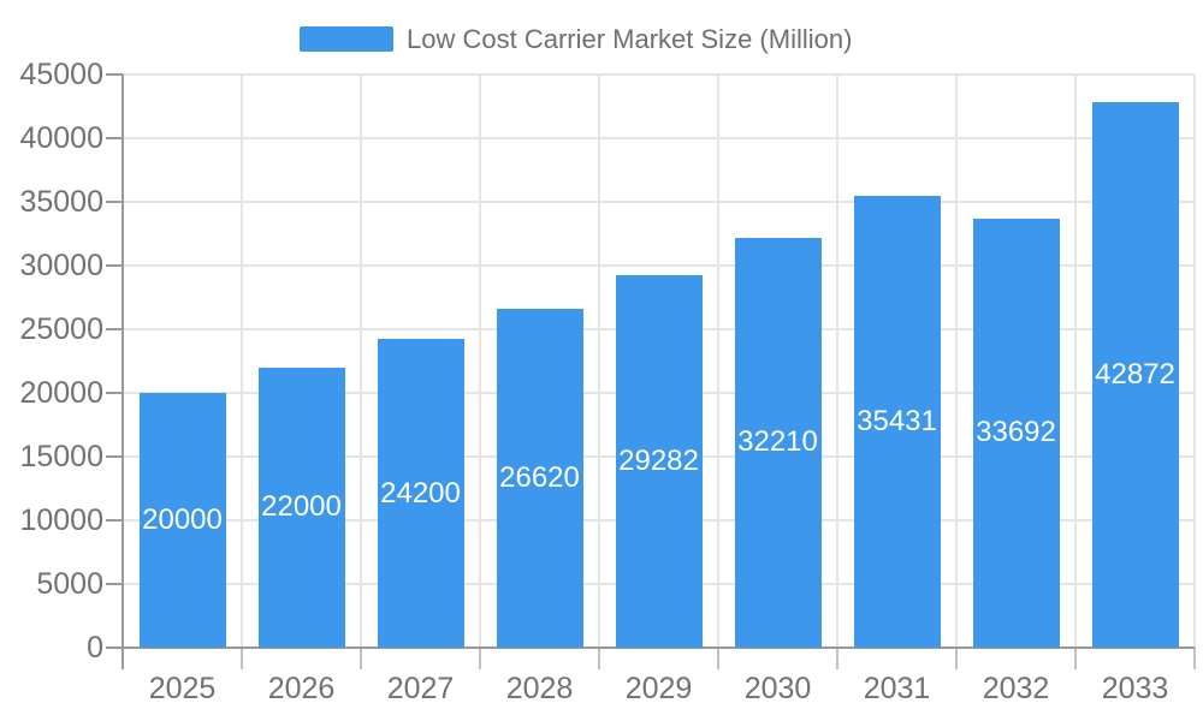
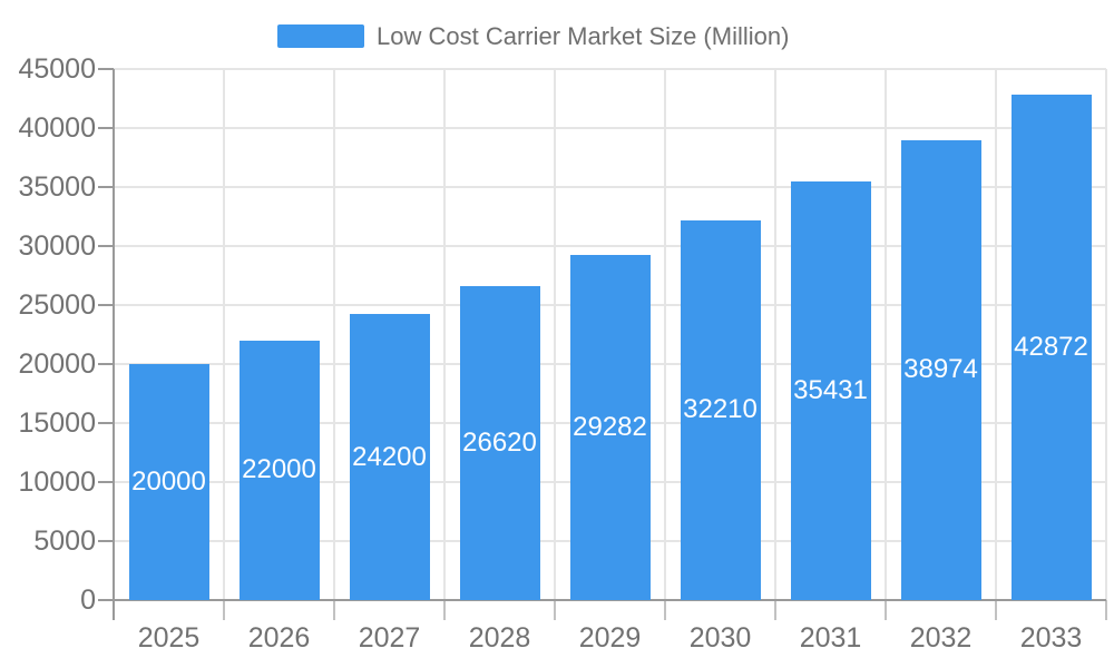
2032: 33692 -> 38974
